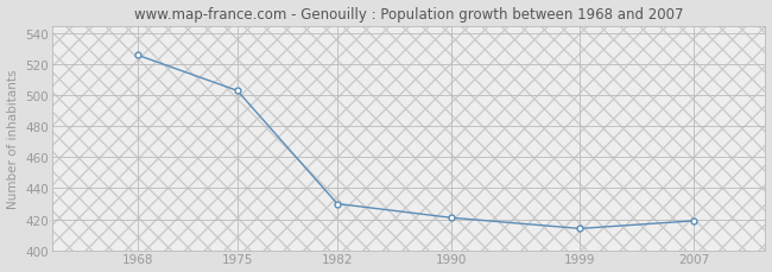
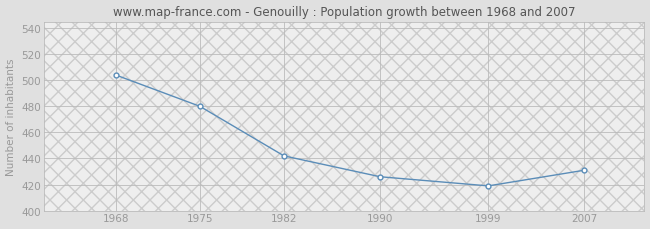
1968: 526 -> 504
1975: 503 -> 480
1982: 430 -> 442
1990: 421 -> 426
1999: 414 -> 419
2007: 419 -> 431
